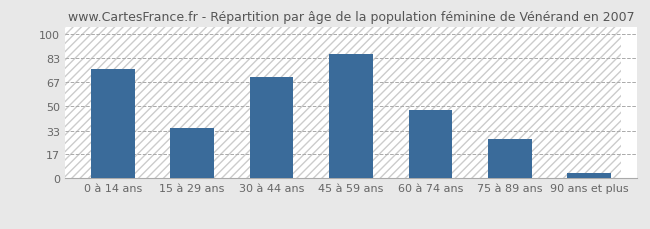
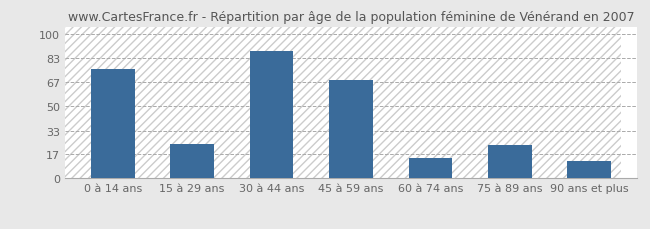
15 à 29 ans: 35 -> 24
30 à 44 ans: 70 -> 88
45 à 59 ans: 86 -> 68
60 à 74 ans: 47 -> 14
75 à 89 ans: 27 -> 23
90 ans et plus: 4 -> 12
